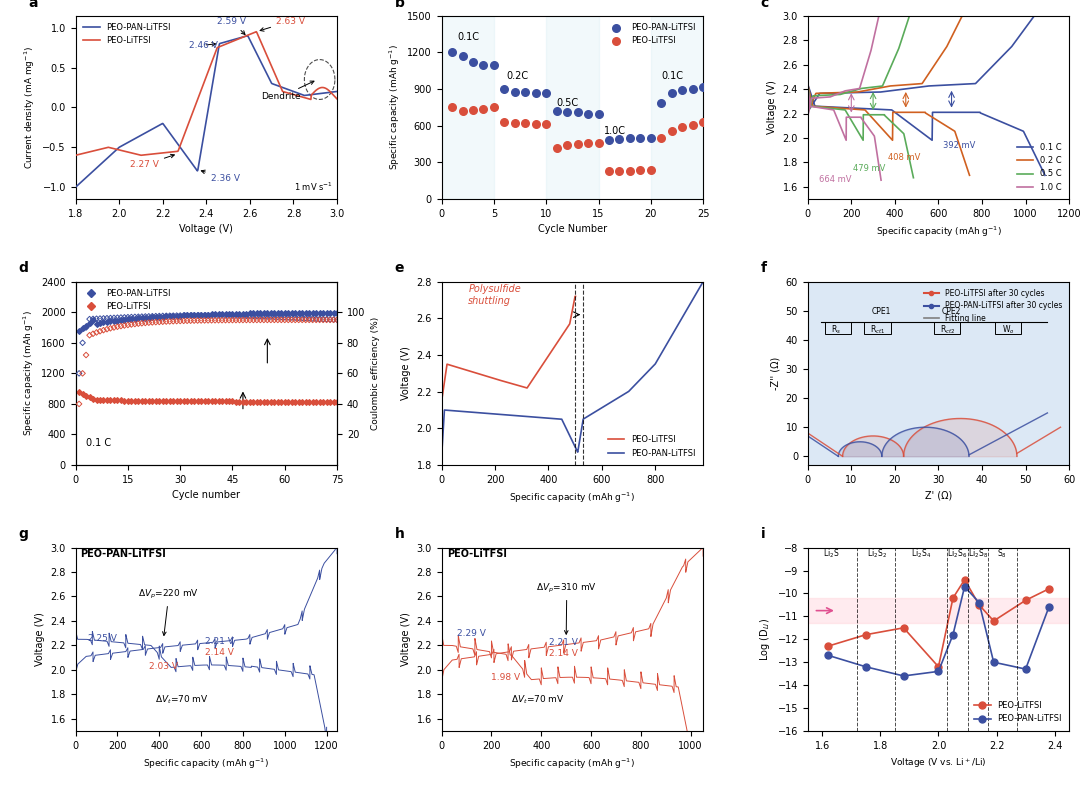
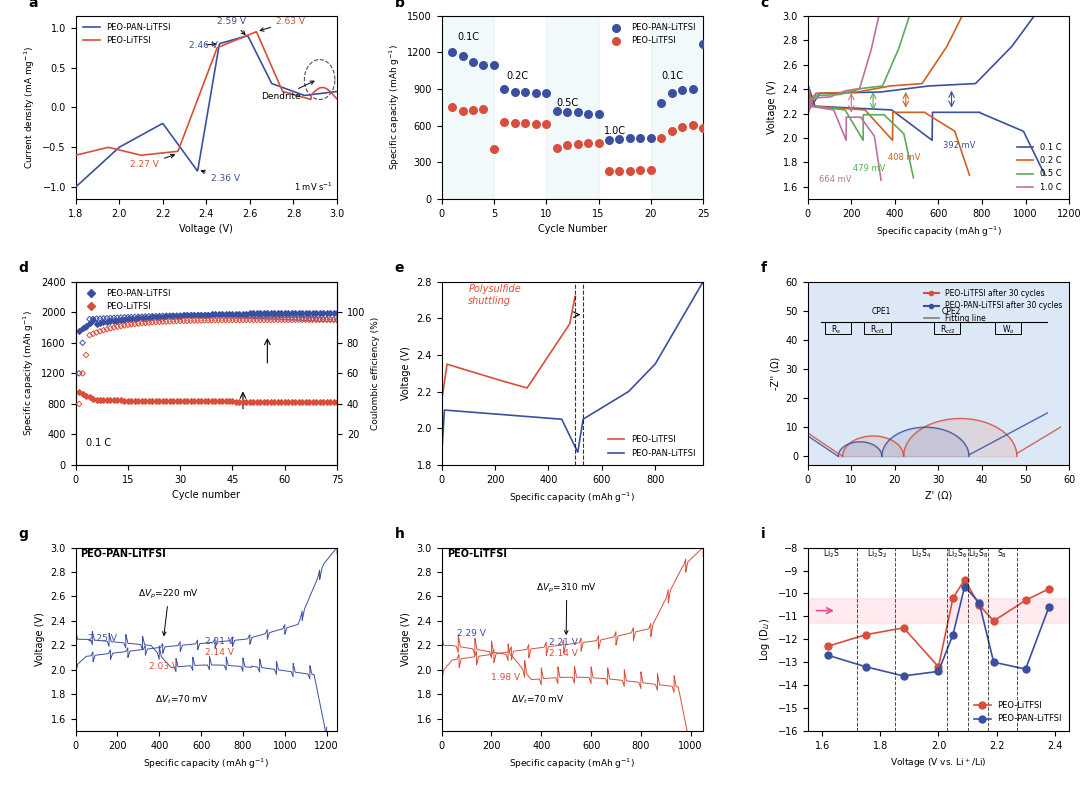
PEO-LiTFSI/5: 750 -> 410
PEO-PAN-LiTFSI/25: 920 -> 1270
PEO-LiTFSI/25: 630 -> 580
